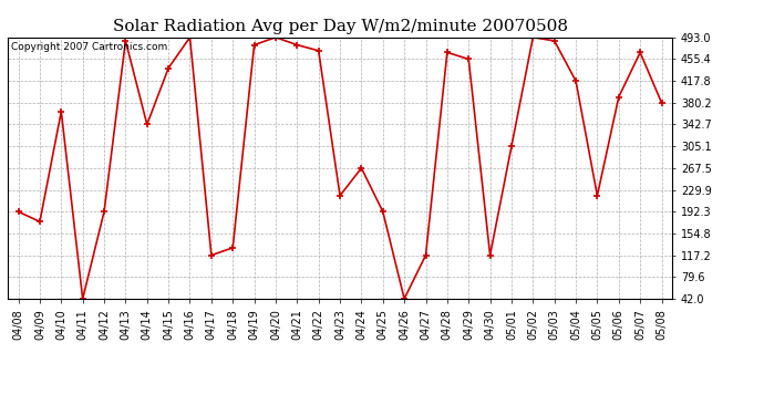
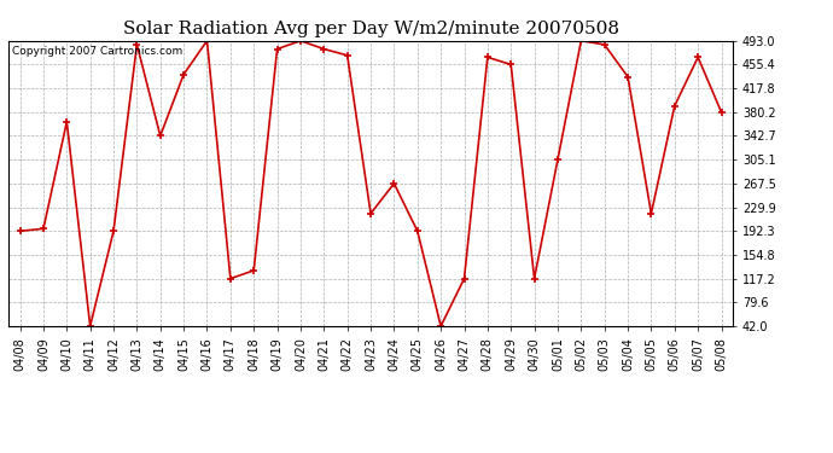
04/09: 175 -> 196
05/04: 418 -> 436
